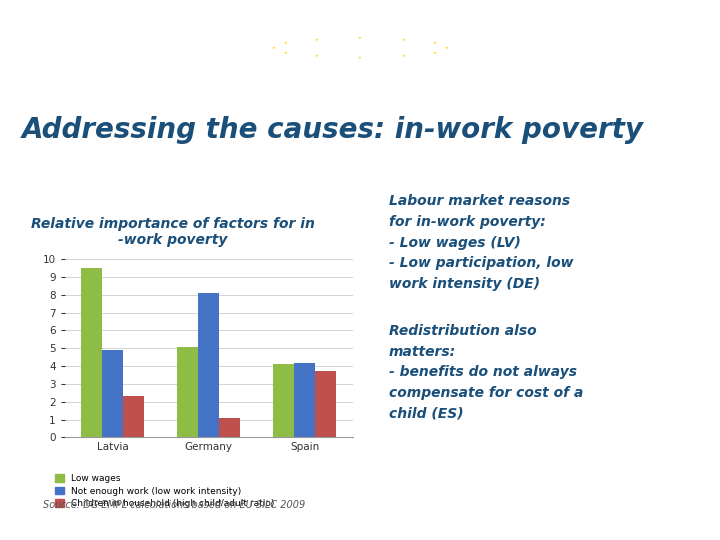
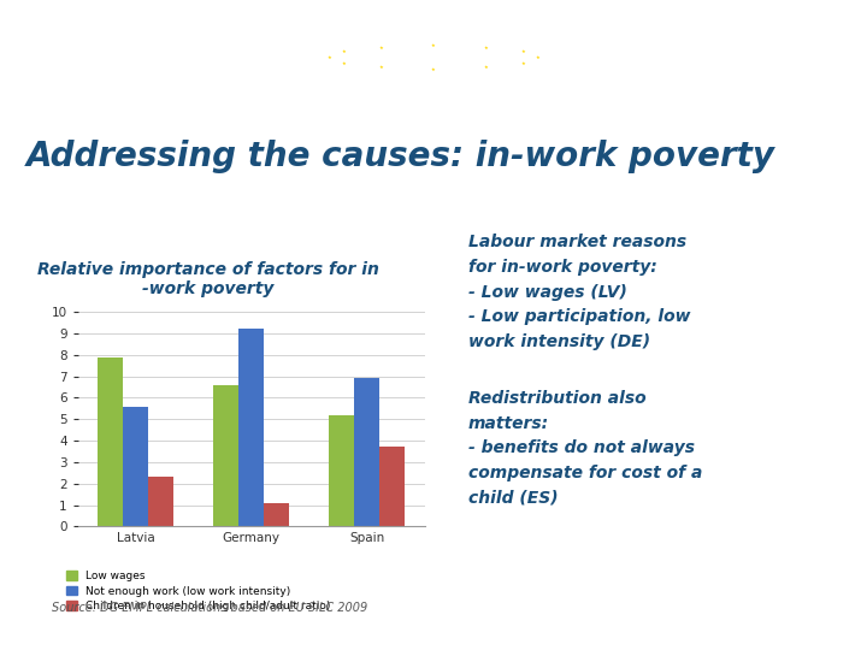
Low wages/Latvia: 9.5 -> 7.9
Not enough work (low work intensity)/Latvia: 4.9 -> 5.6
Low wages/Germany: 5.1 -> 6.6
Not enough work (low work intensity)/Germany: 8.1 -> 9.2
Low wages/Spain: 4.1 -> 5.2
Not enough work (low work intensity)/Spain: 4.2 -> 6.9
